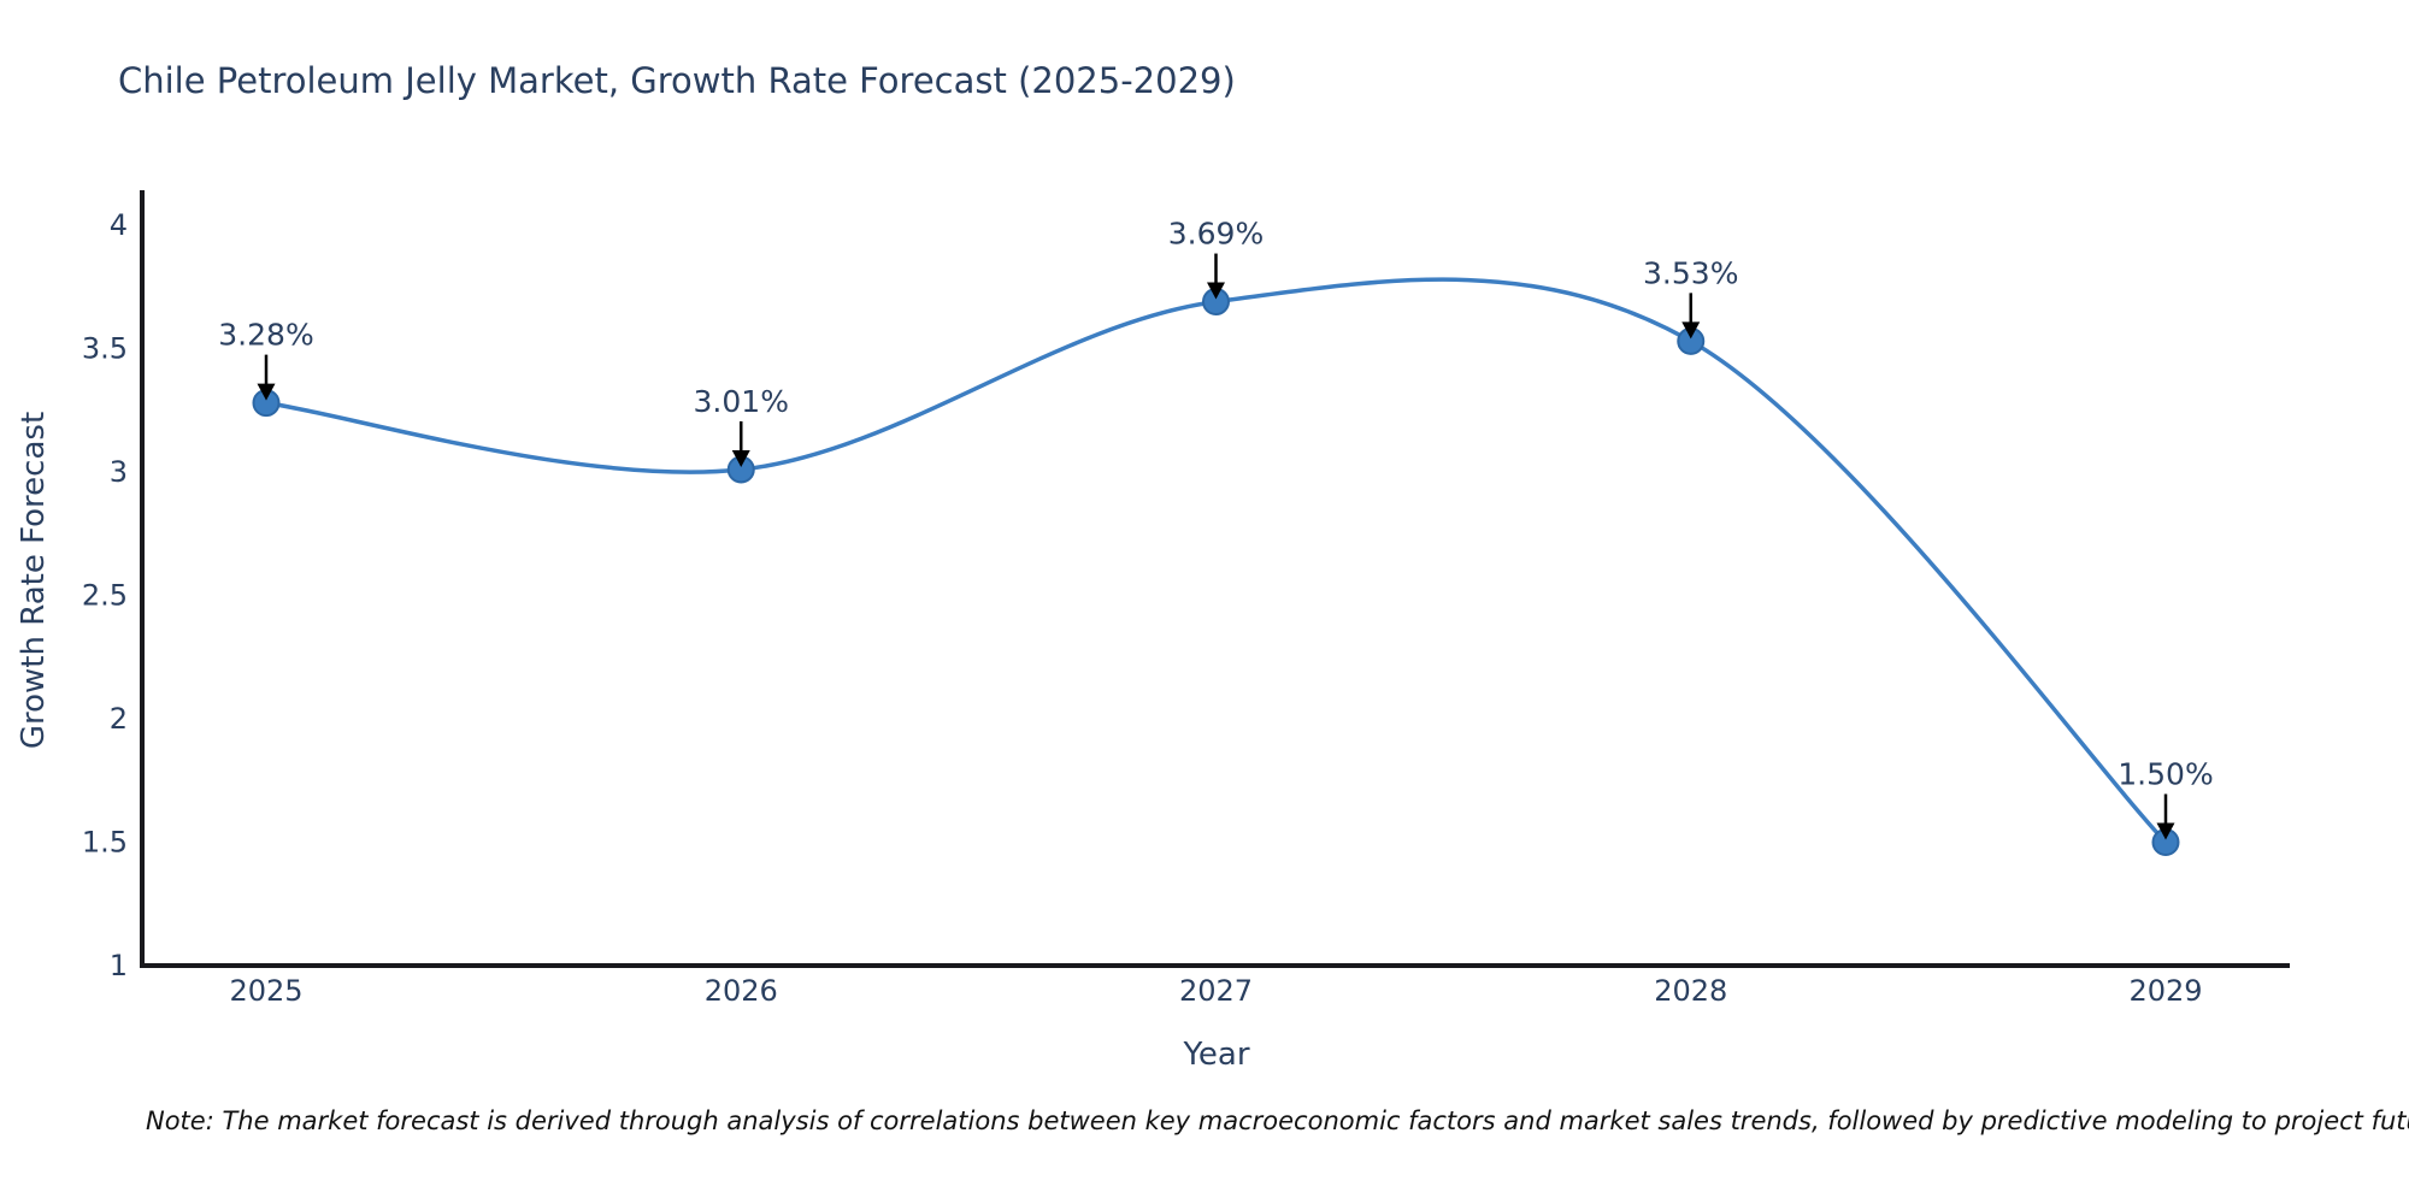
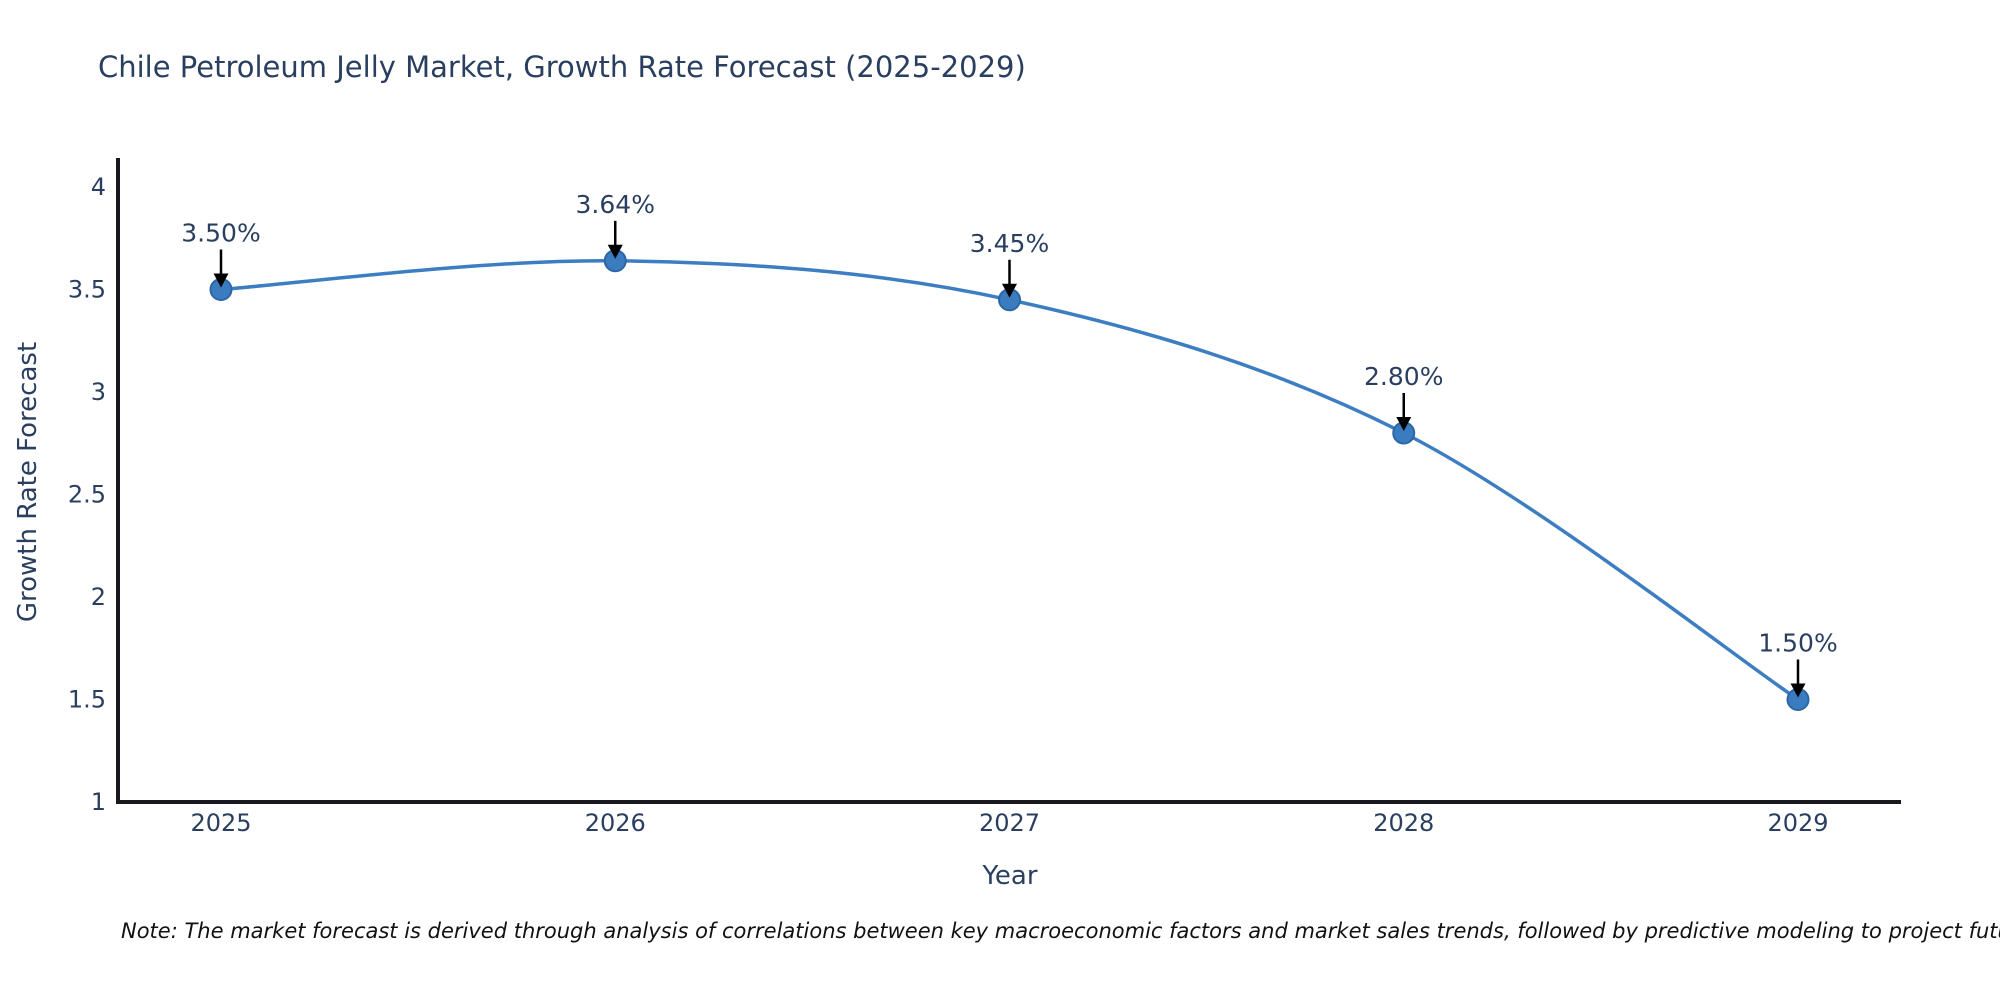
2025: 3.28% -> 3.50%
2026: 3.01% -> 3.64%
2027: 3.69% -> 3.45%
2028: 3.53% -> 2.80%
